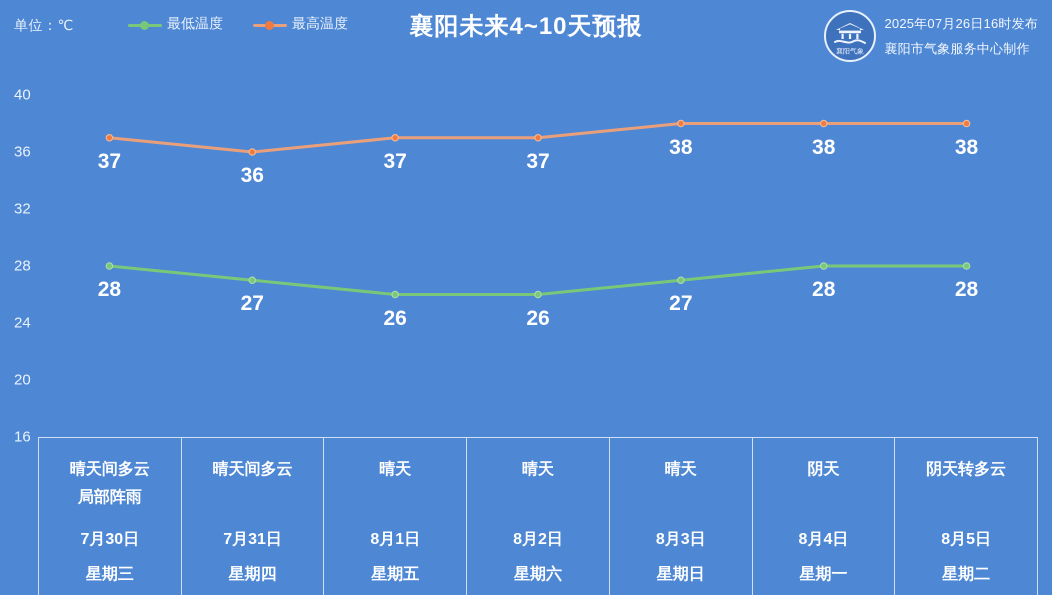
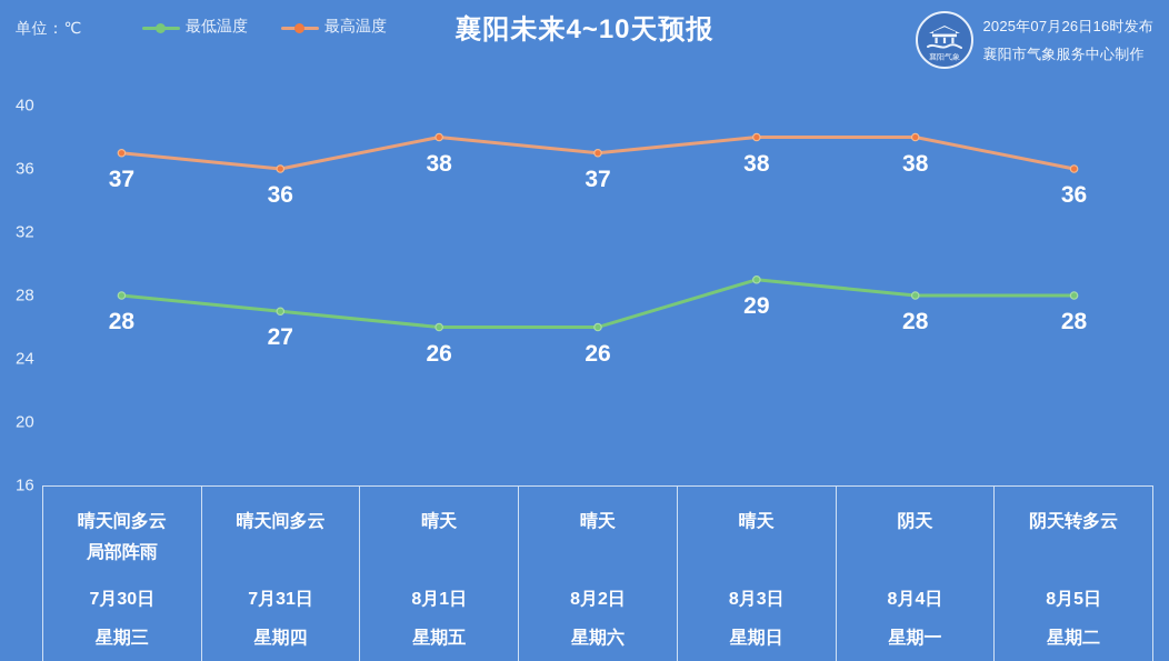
最高温度/8月1日: 37 -> 38
最低温度/8月3日: 27 -> 29
最高温度/8月5日: 38 -> 36
